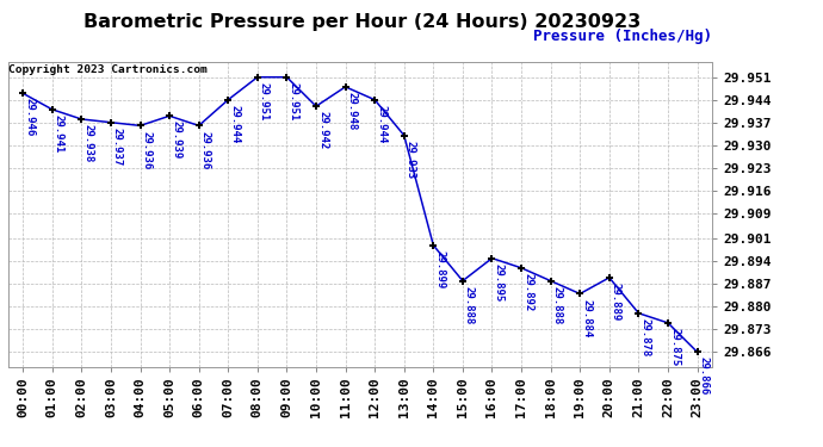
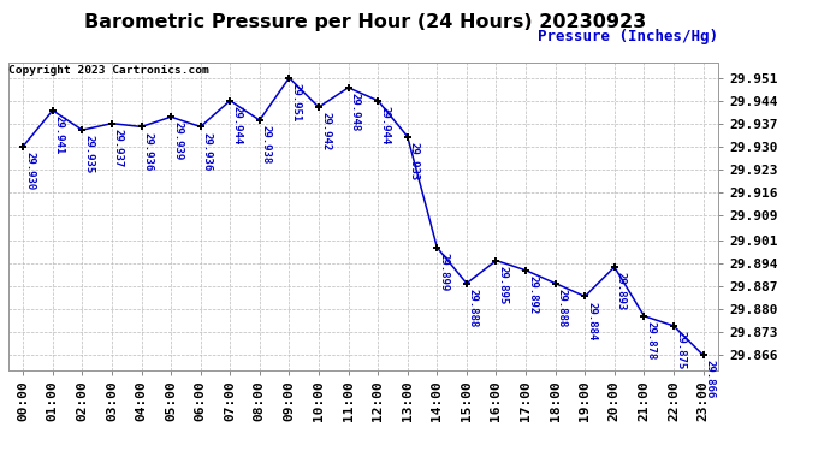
00:00: 29.946 -> 29.930
02:00: 29.938 -> 29.935
08:00: 29.951 -> 29.938
20:00: 29.889 -> 29.893
